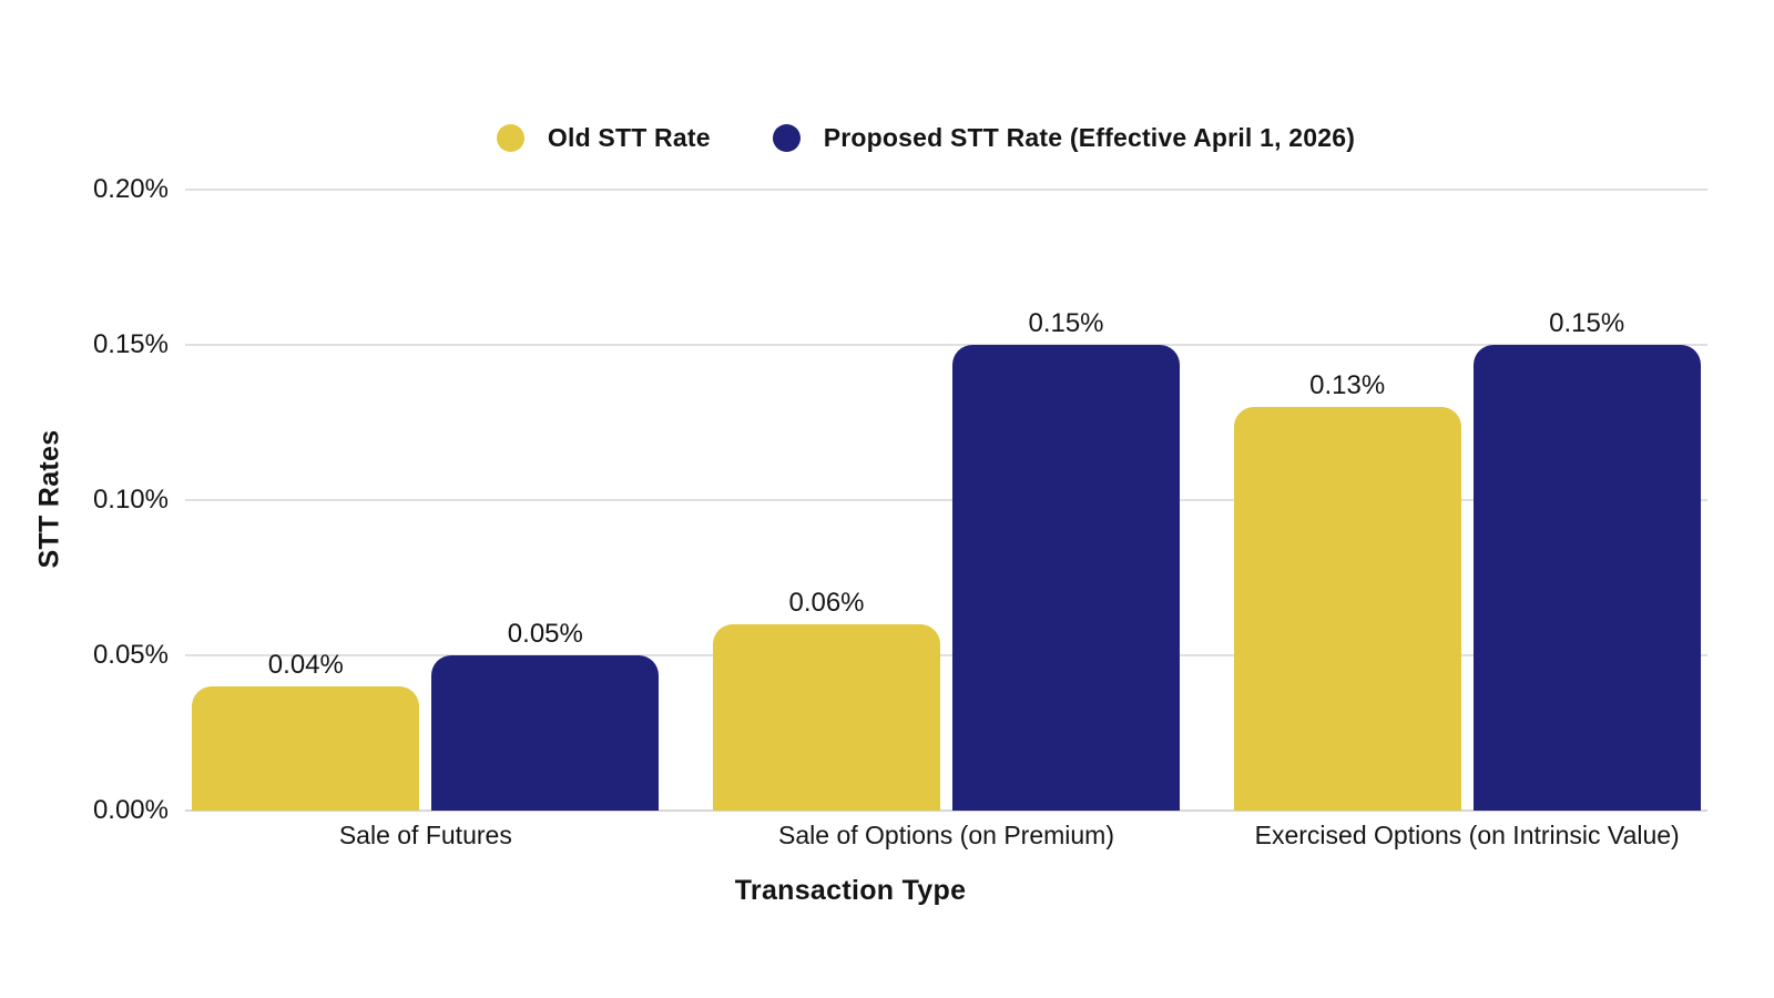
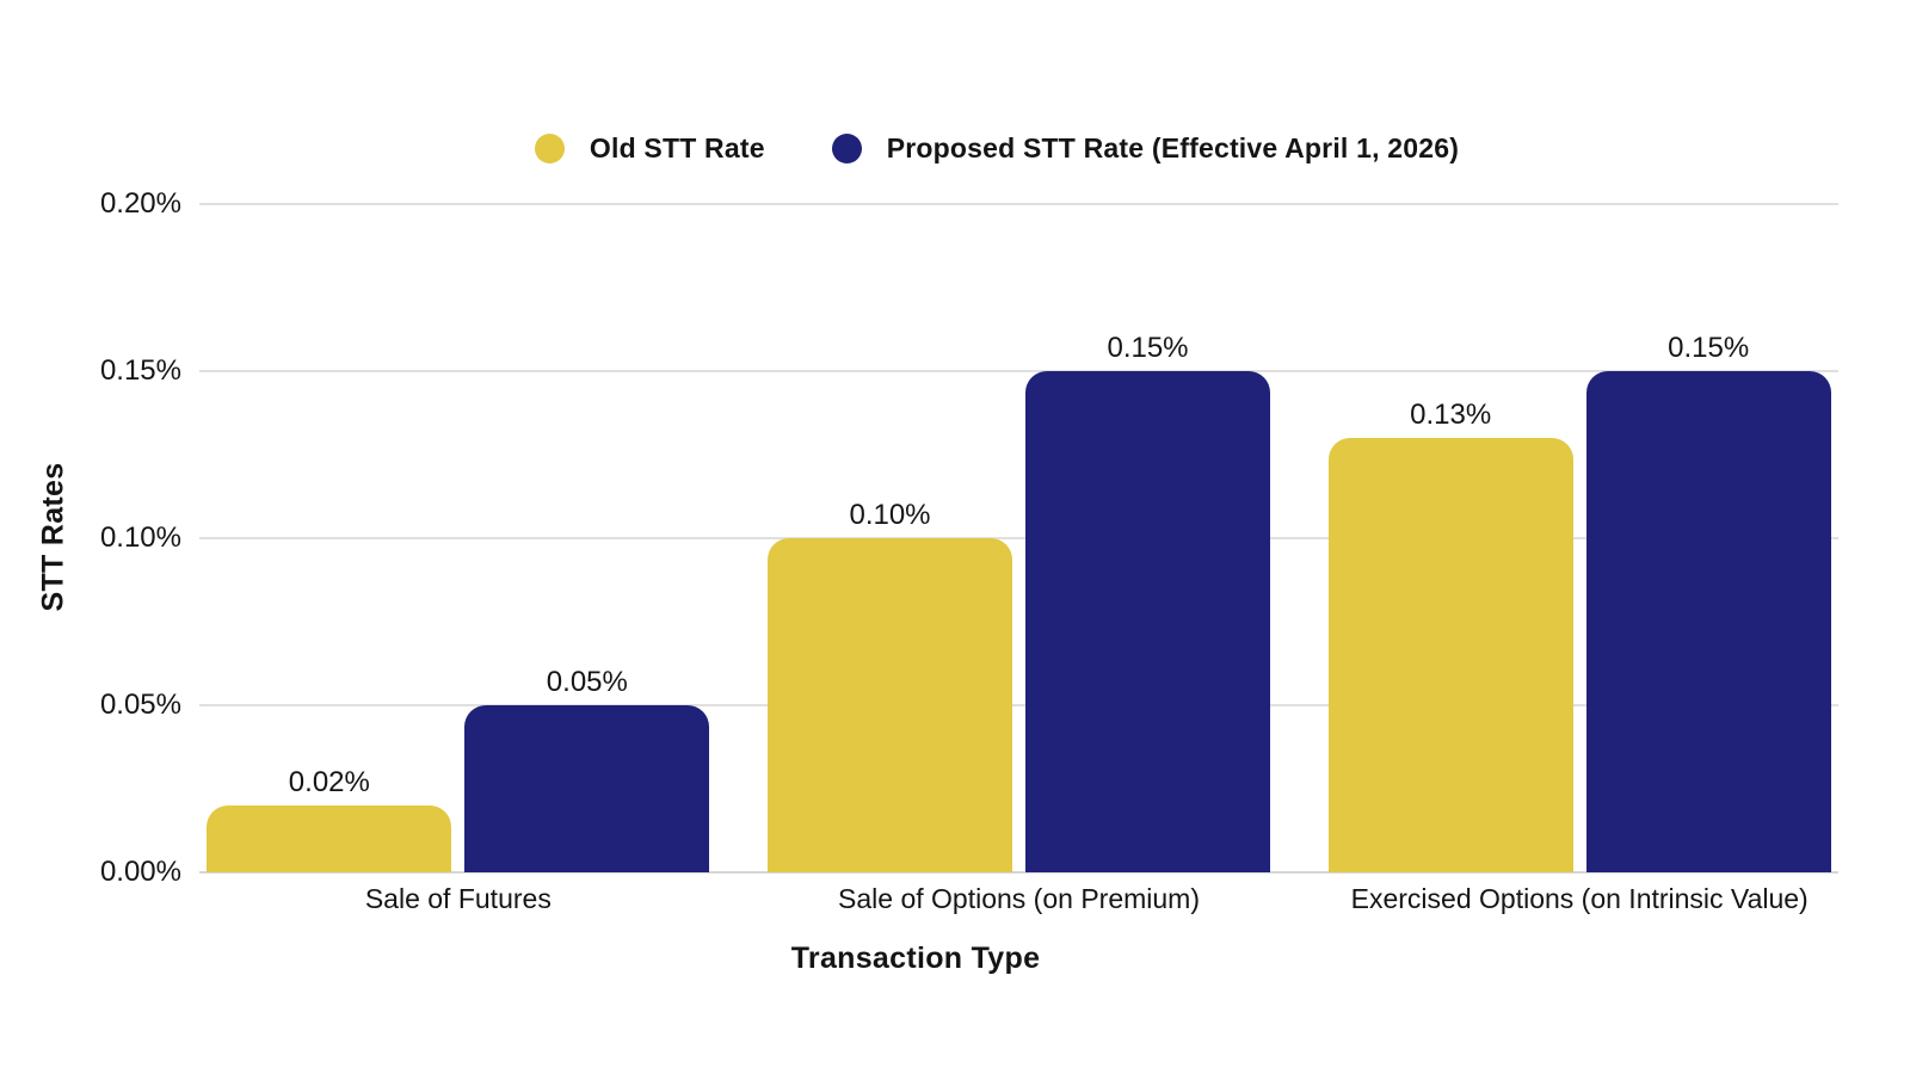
Old STT Rate/Sale of Futures: 0.04% -> 0.02%
Old STT Rate/Sale of Options (on Premium): 0.06% -> 0.10%
